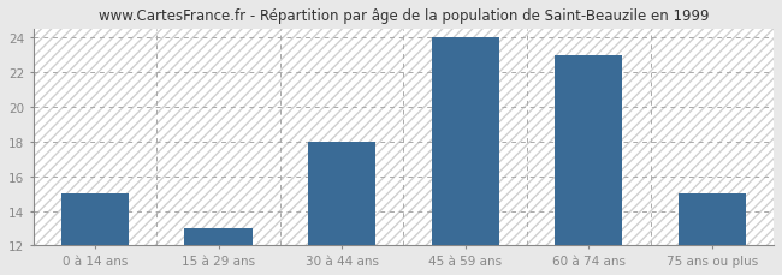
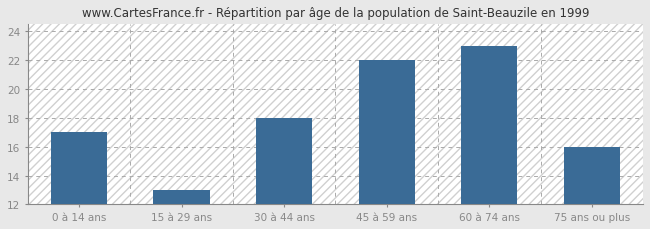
0 à 14 ans: 15 -> 17
45 à 59 ans: 24 -> 22
75 ans ou plus: 15 -> 16
